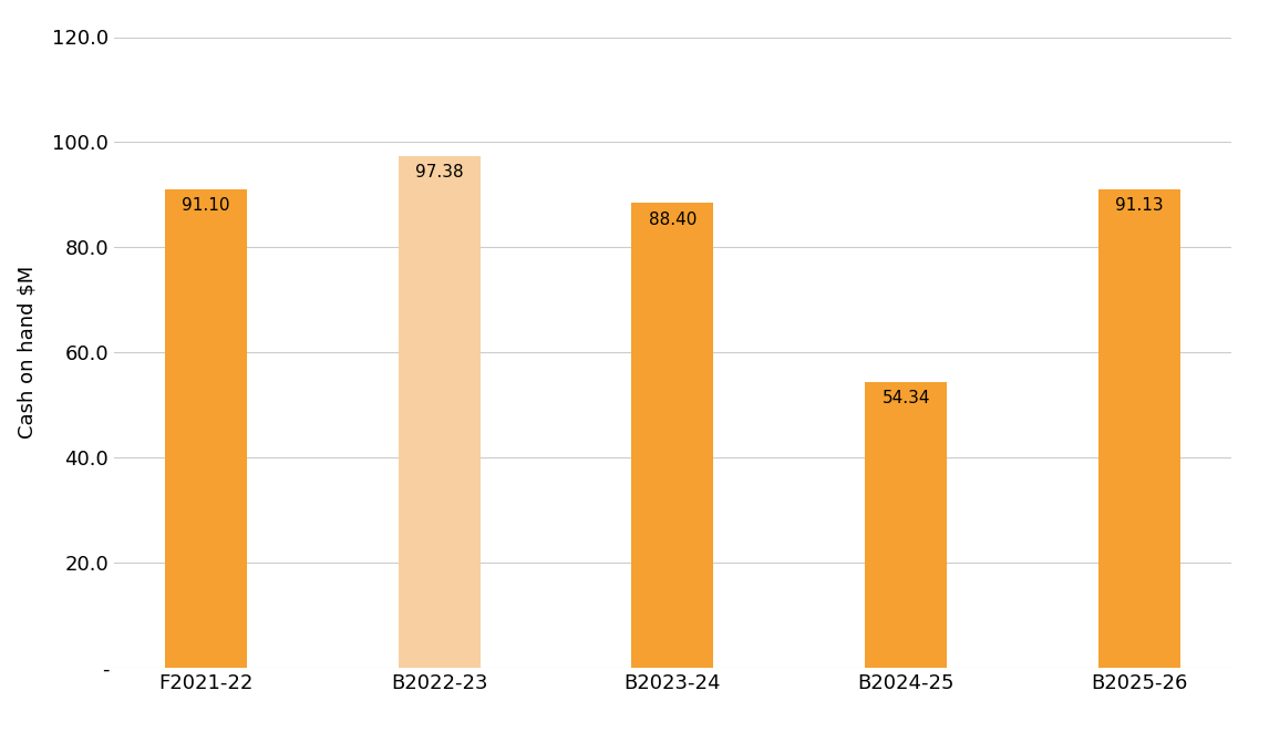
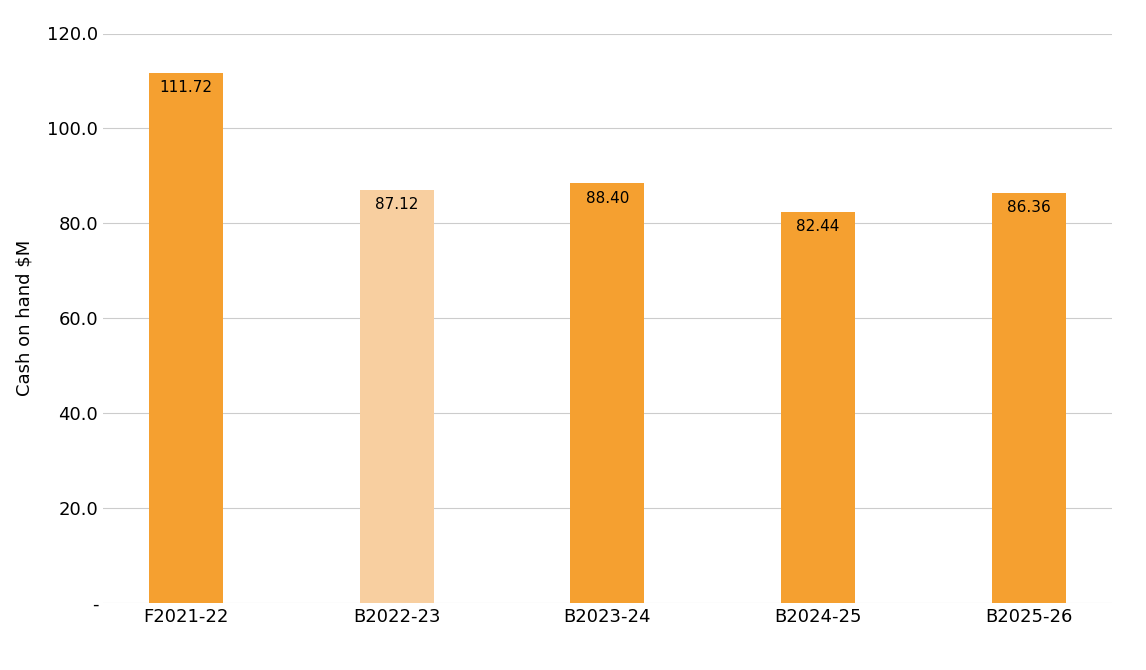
F2021-22: 91.10 -> 111.72
B2022-23: 97.38 -> 87.12
B2024-25: 54.34 -> 82.44
B2025-26: 91.13 -> 86.36
